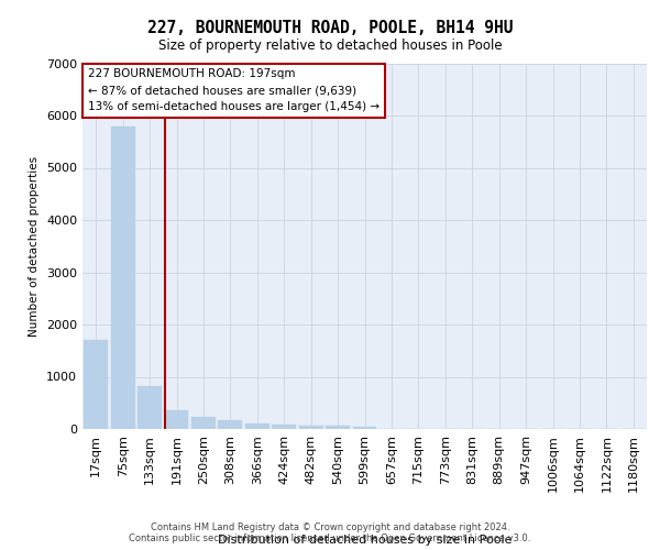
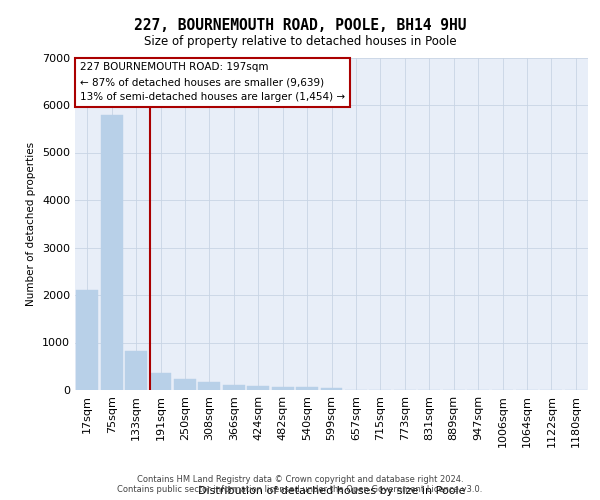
17sqm: 1700 -> 2100
